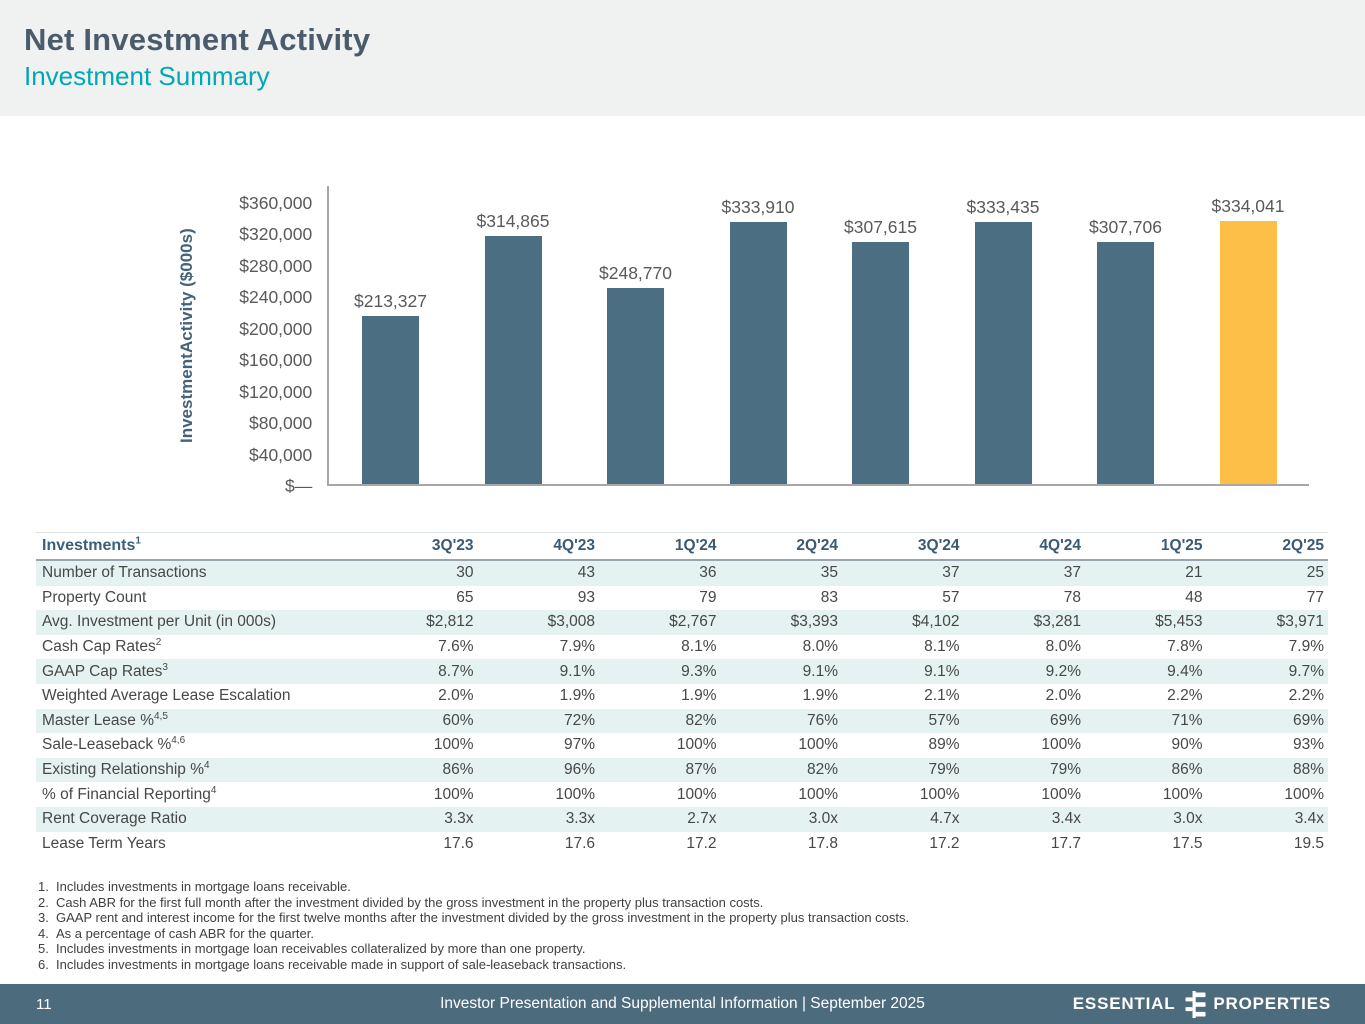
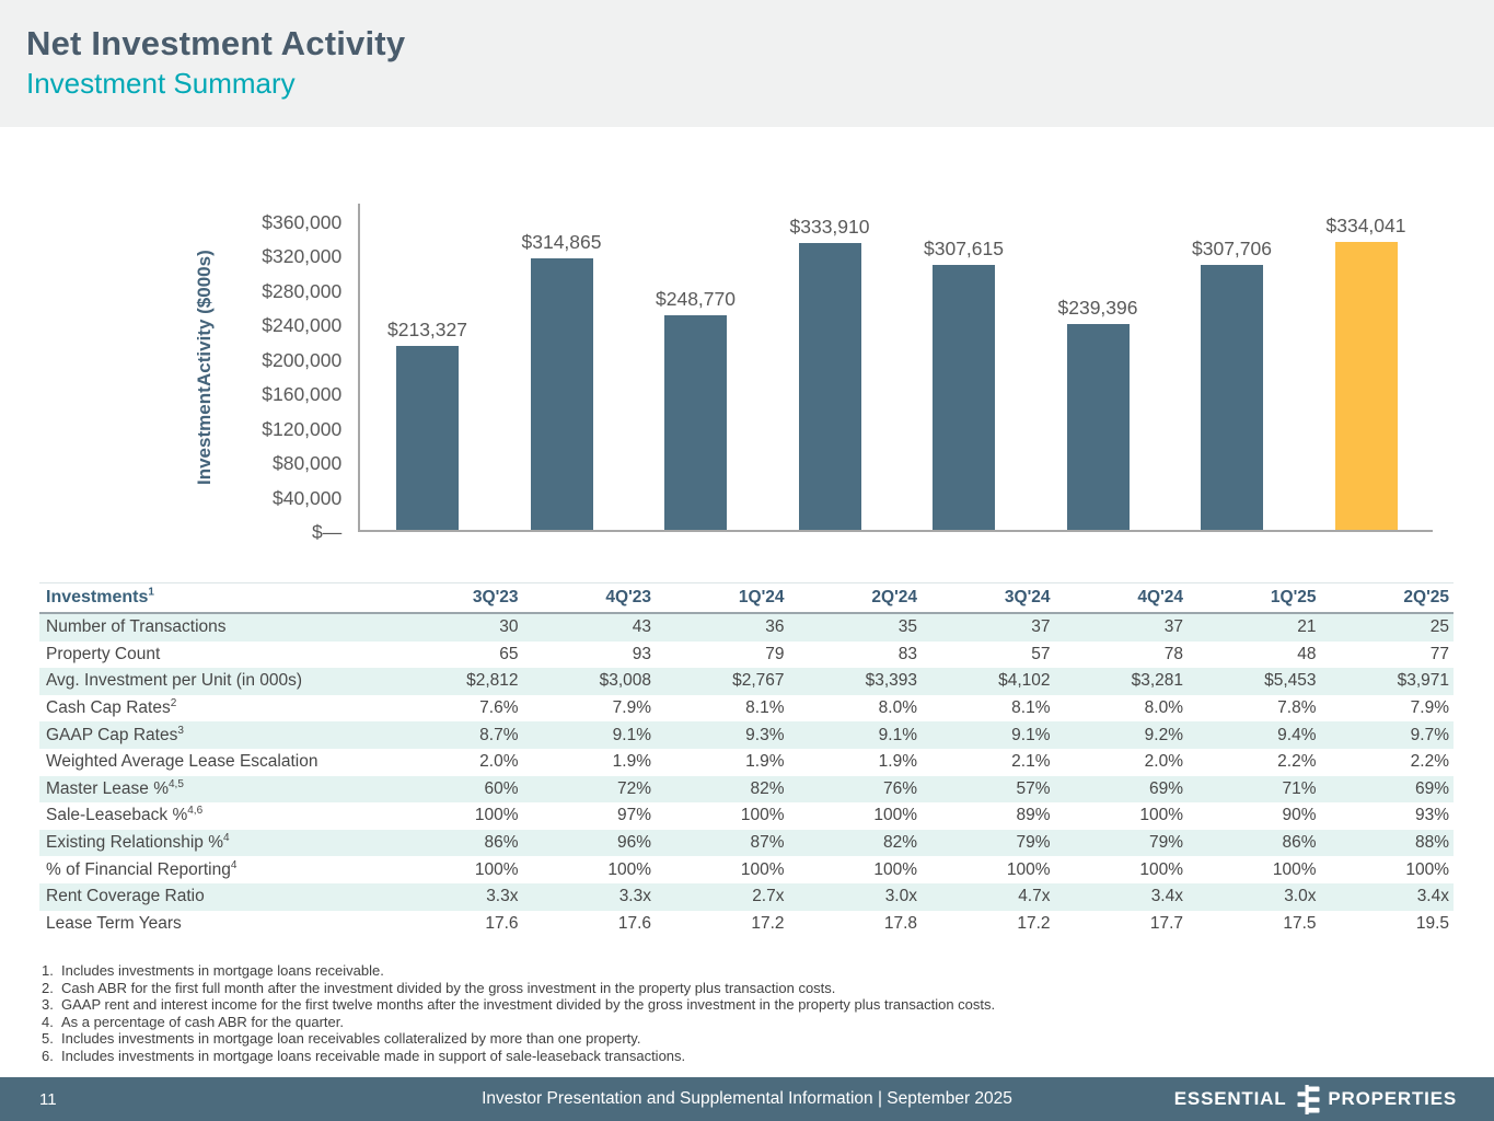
4Q'24: $333,435 -> $239,396
